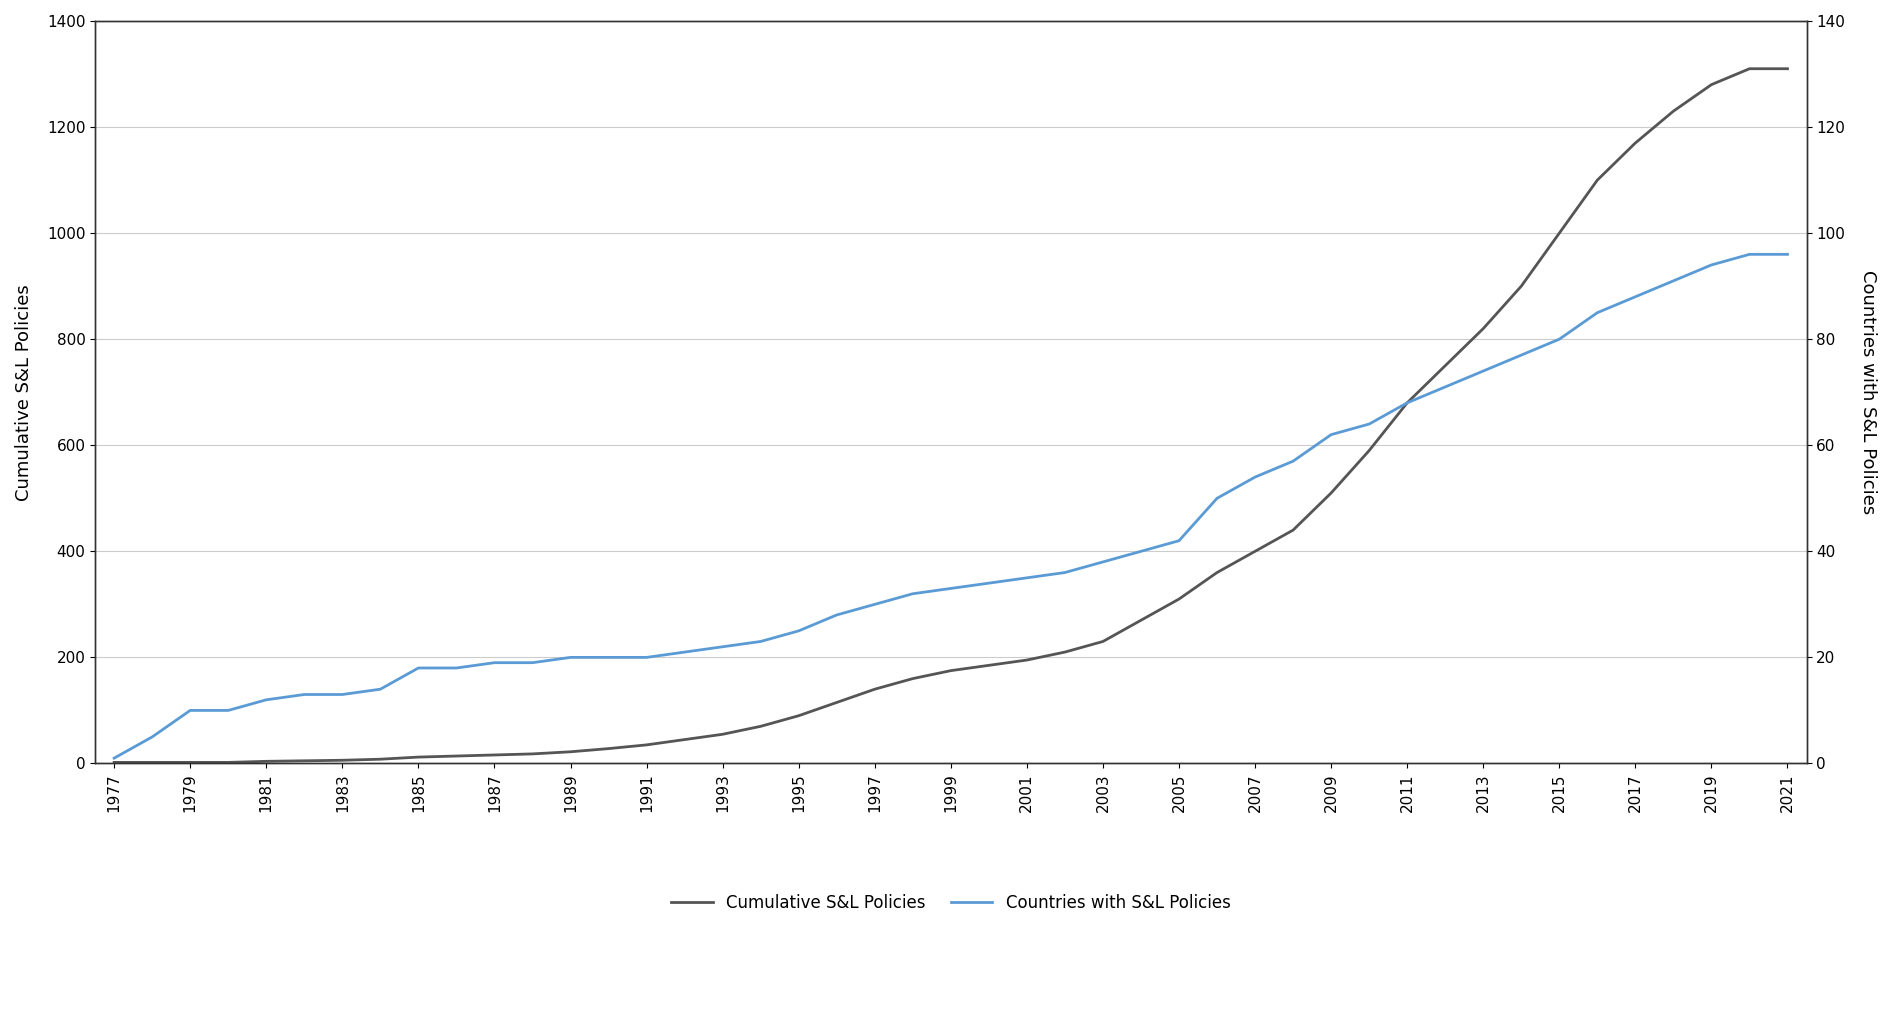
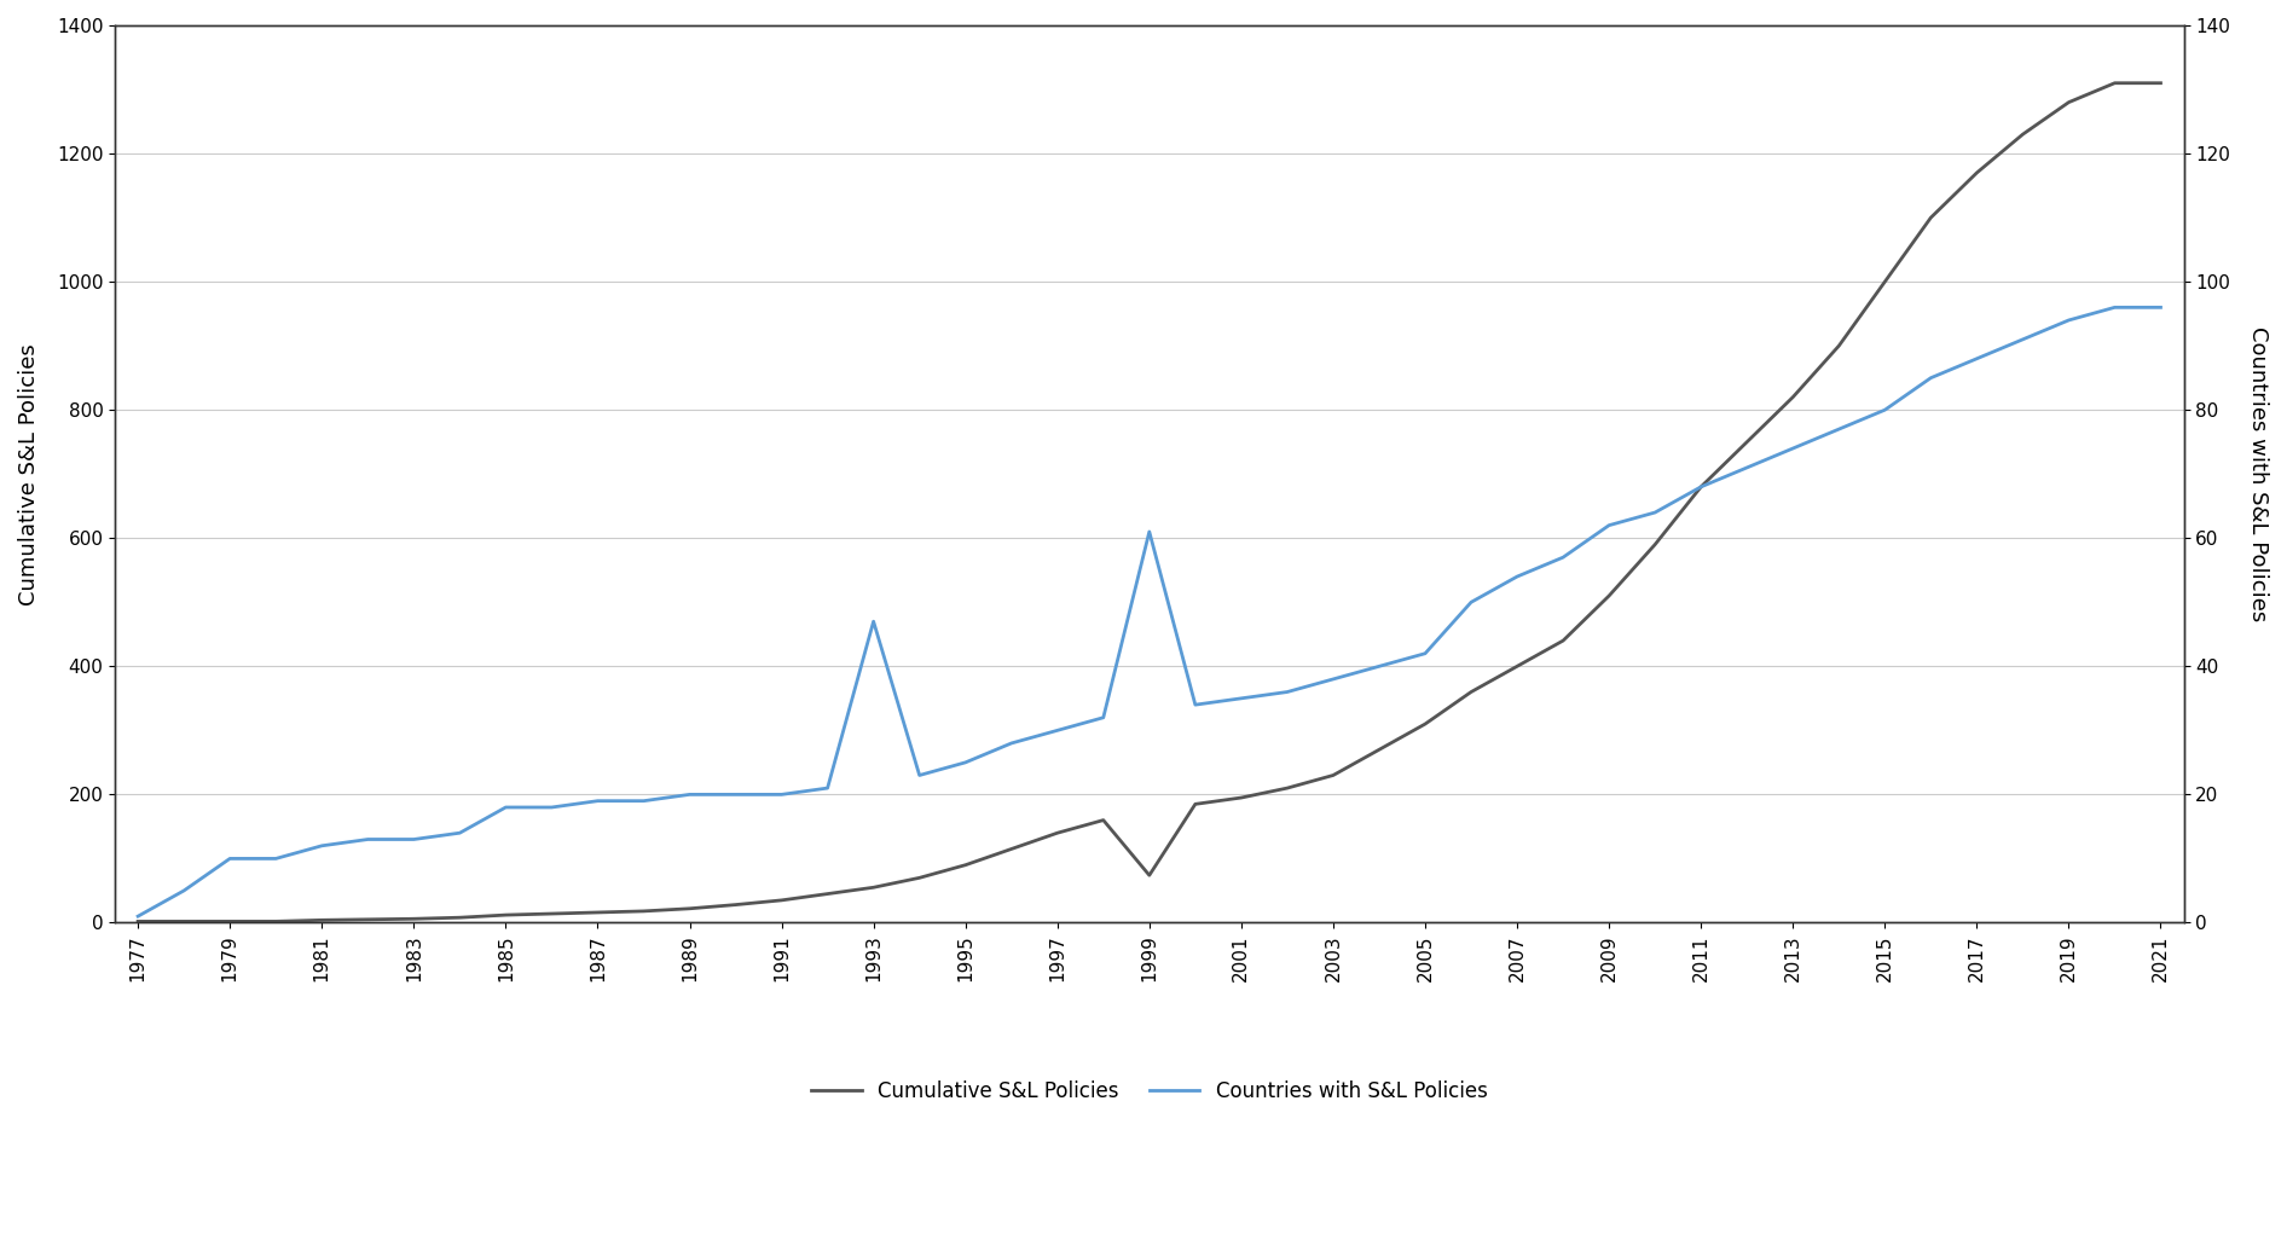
Countries with S&L Policies/1993: 22 -> 47
Cumulative S&L Policies/1999: 175 -> 74
Countries with S&L Policies/1999: 33 -> 61
